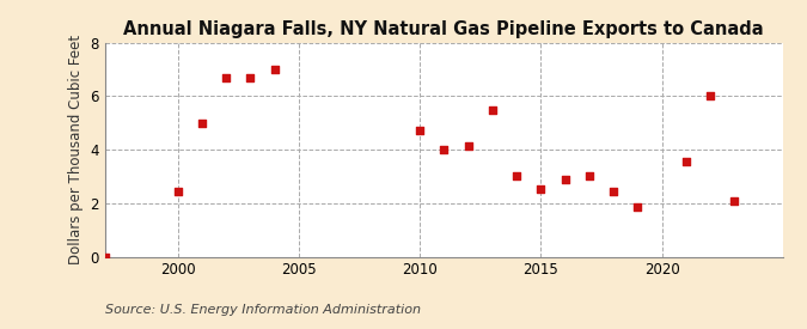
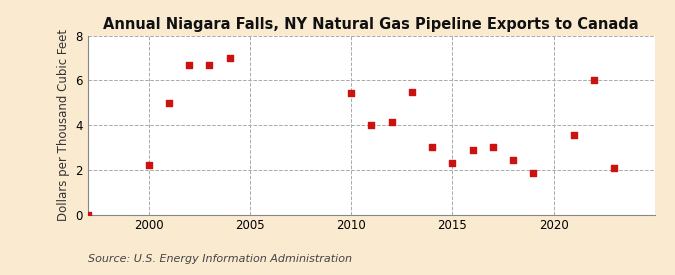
2000: 2.45 -> 2.20
2010: 4.70 -> 5.45
2015: 2.55 -> 2.30
